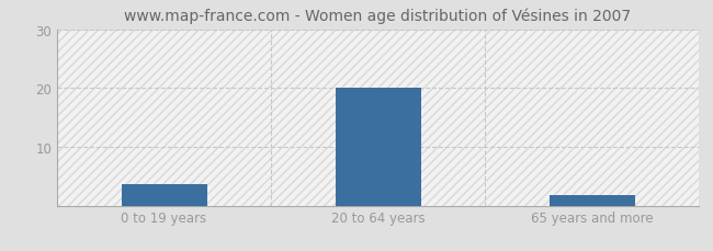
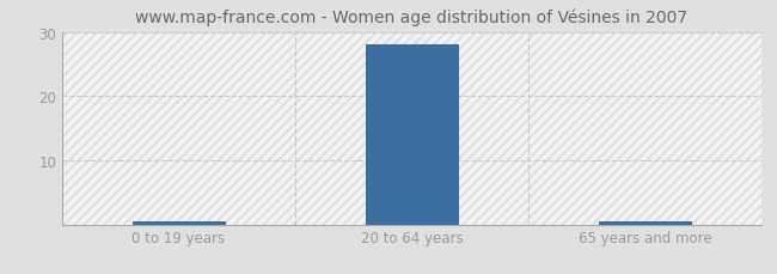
0 to 19 years: 3.6 -> 0.5
20 to 64 years: 20.0 -> 28.0
65 years and more: 1.8 -> 0.5
